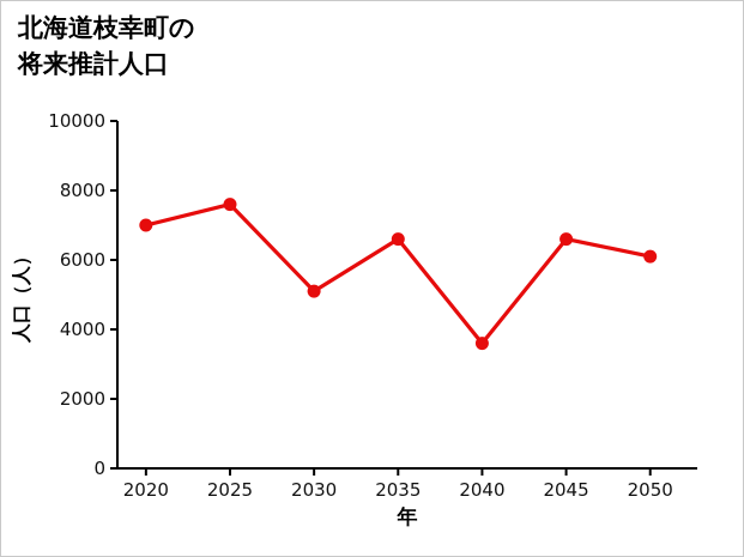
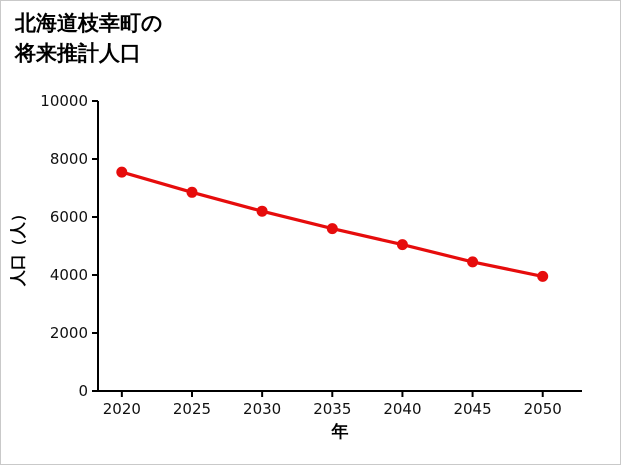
2020: 7000 -> 7600
2025: 7600 -> 6800
2030: 5100 -> 6200
2035: 6600 -> 5600
2040: 3600 -> 5000
2045: 6600 -> 4400
2050: 6100 -> 4000
